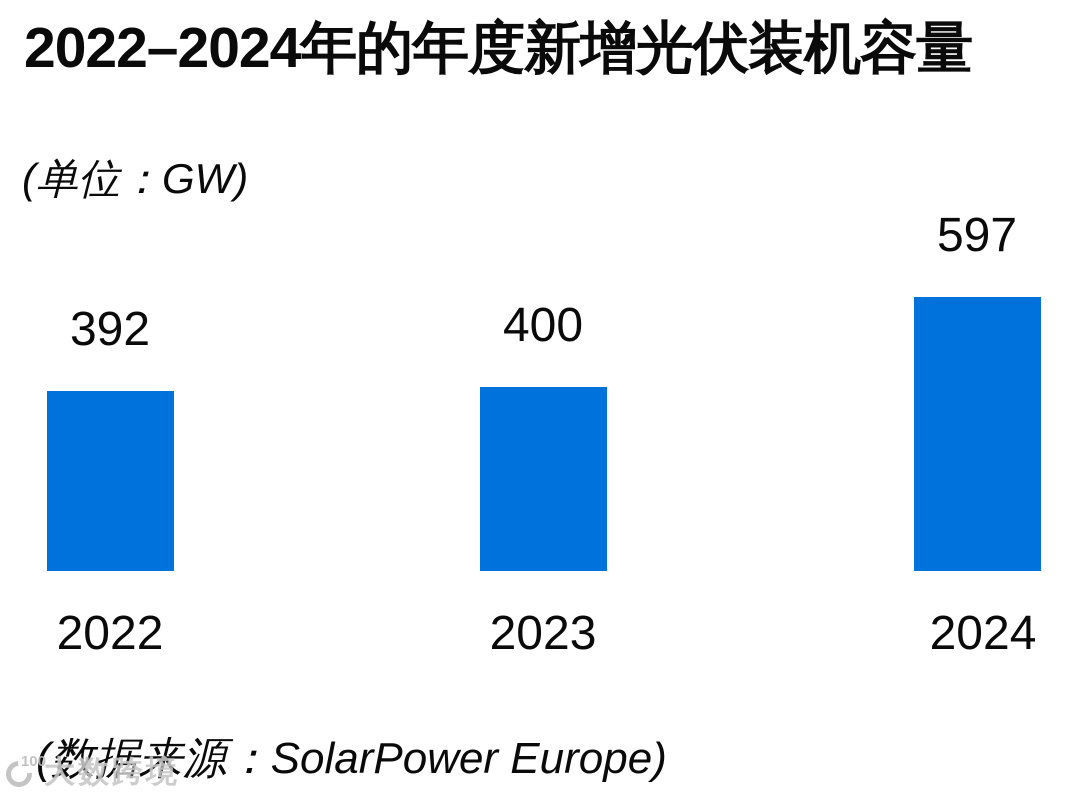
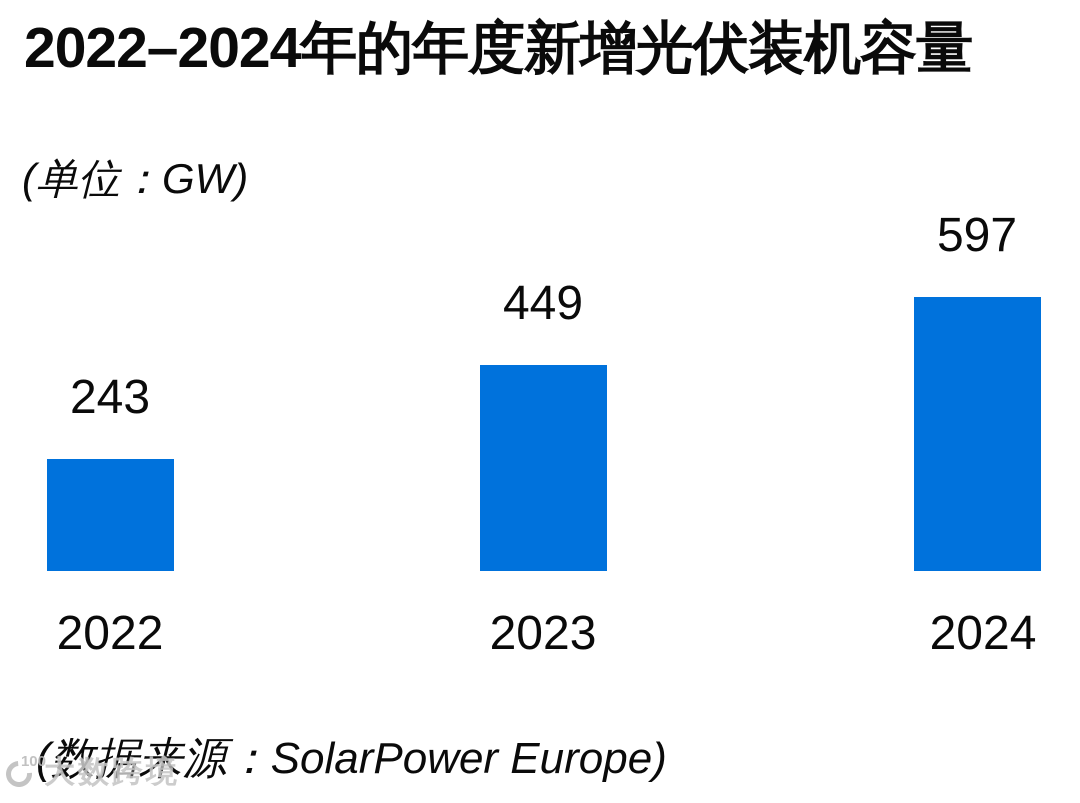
2022: 392 -> 243
2023: 400 -> 449
